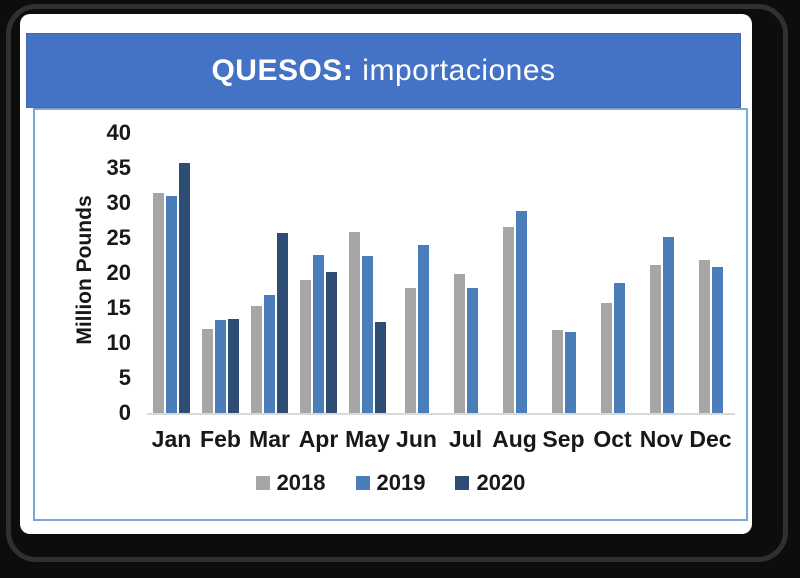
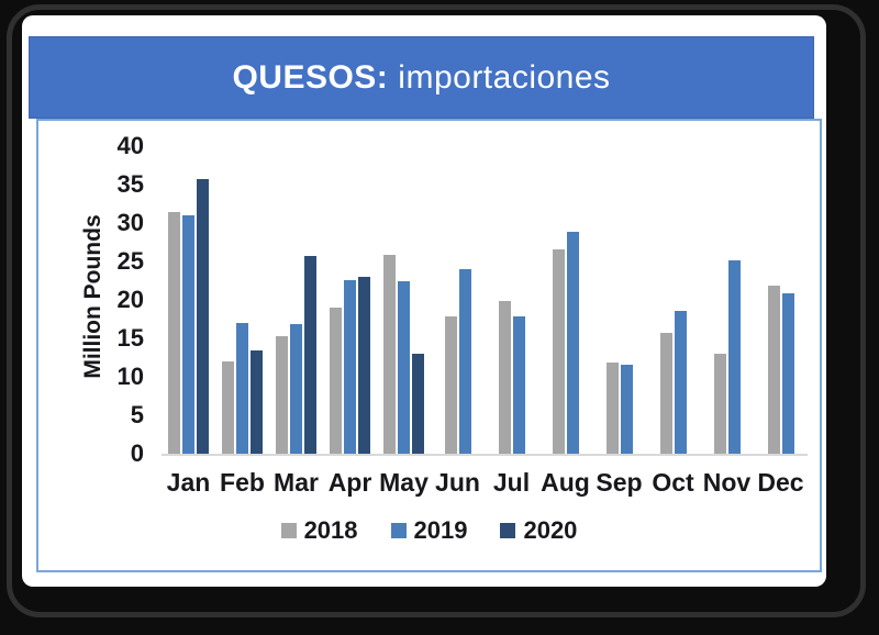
2019/Feb: 13 -> 17
2020/Apr: 20 -> 23
2018/Nov: 21 -> 13
